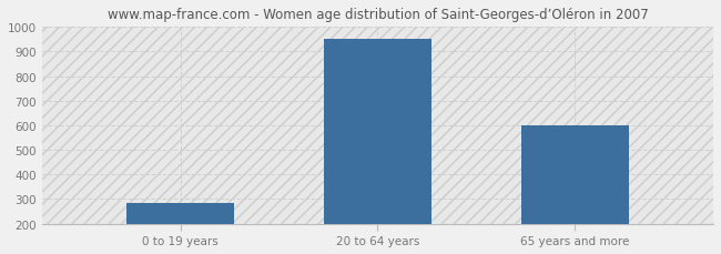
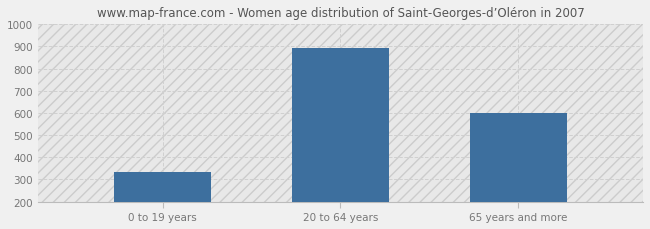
0 to 19 years: 285 -> 335
20 to 64 years: 950 -> 895
